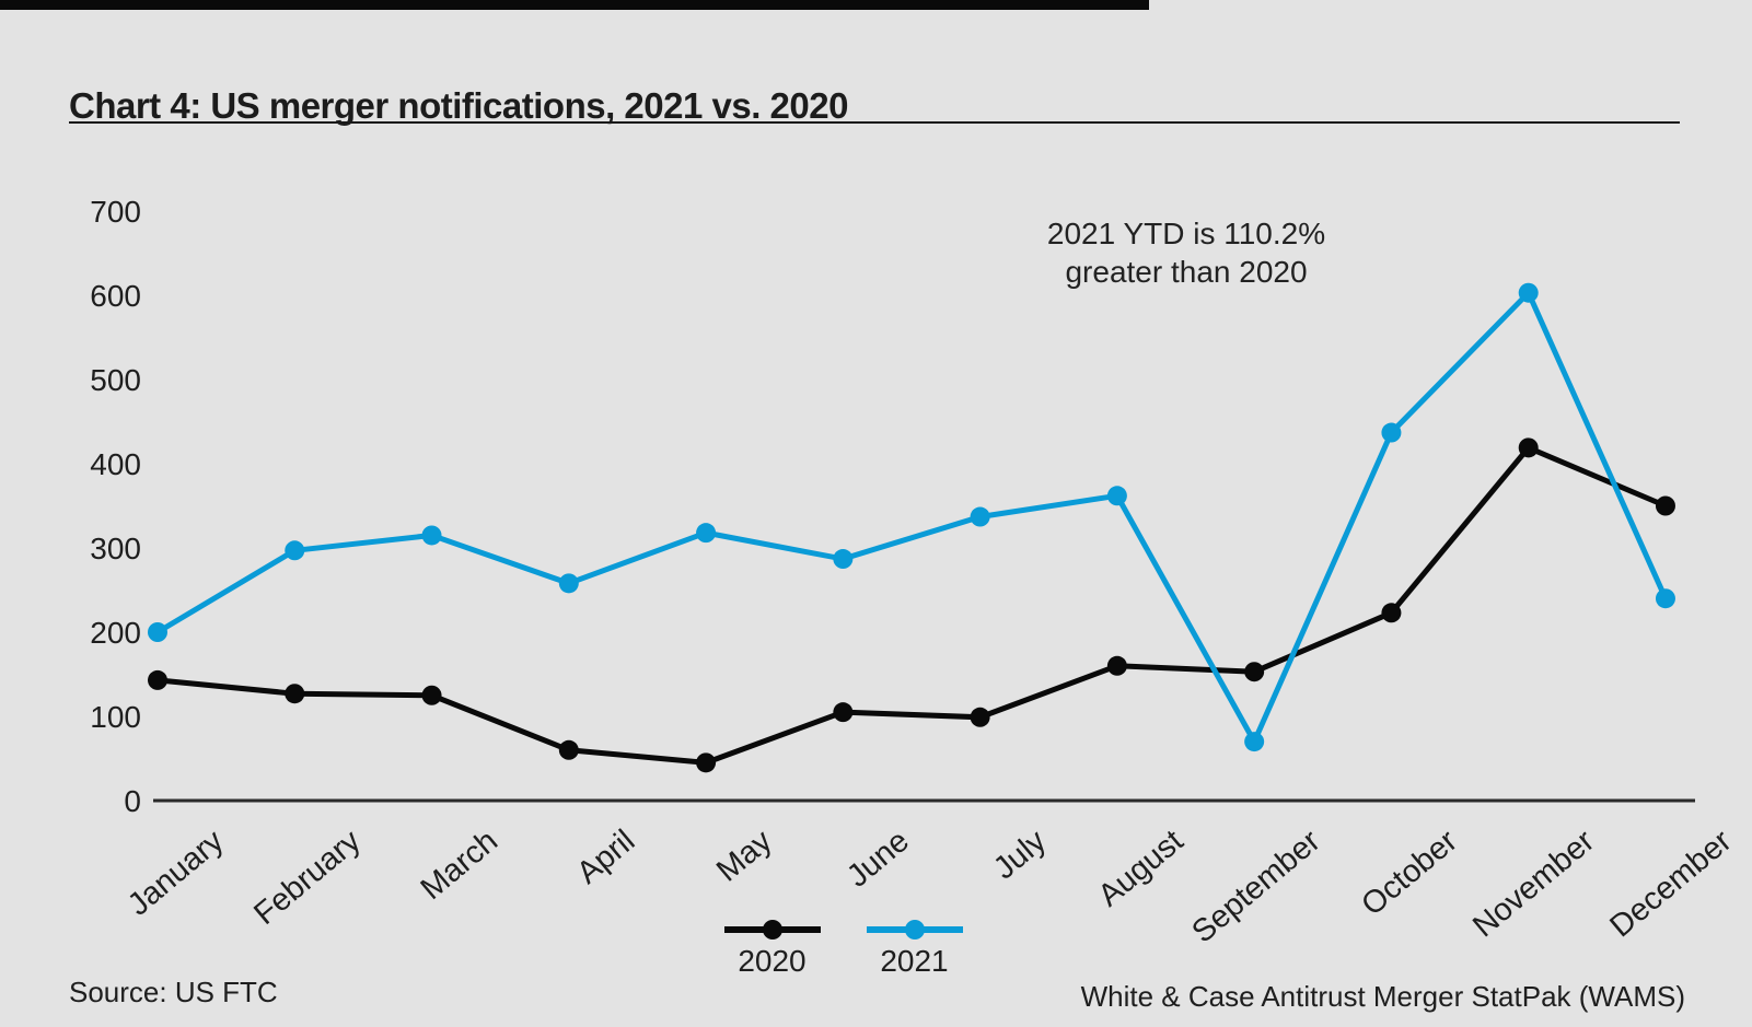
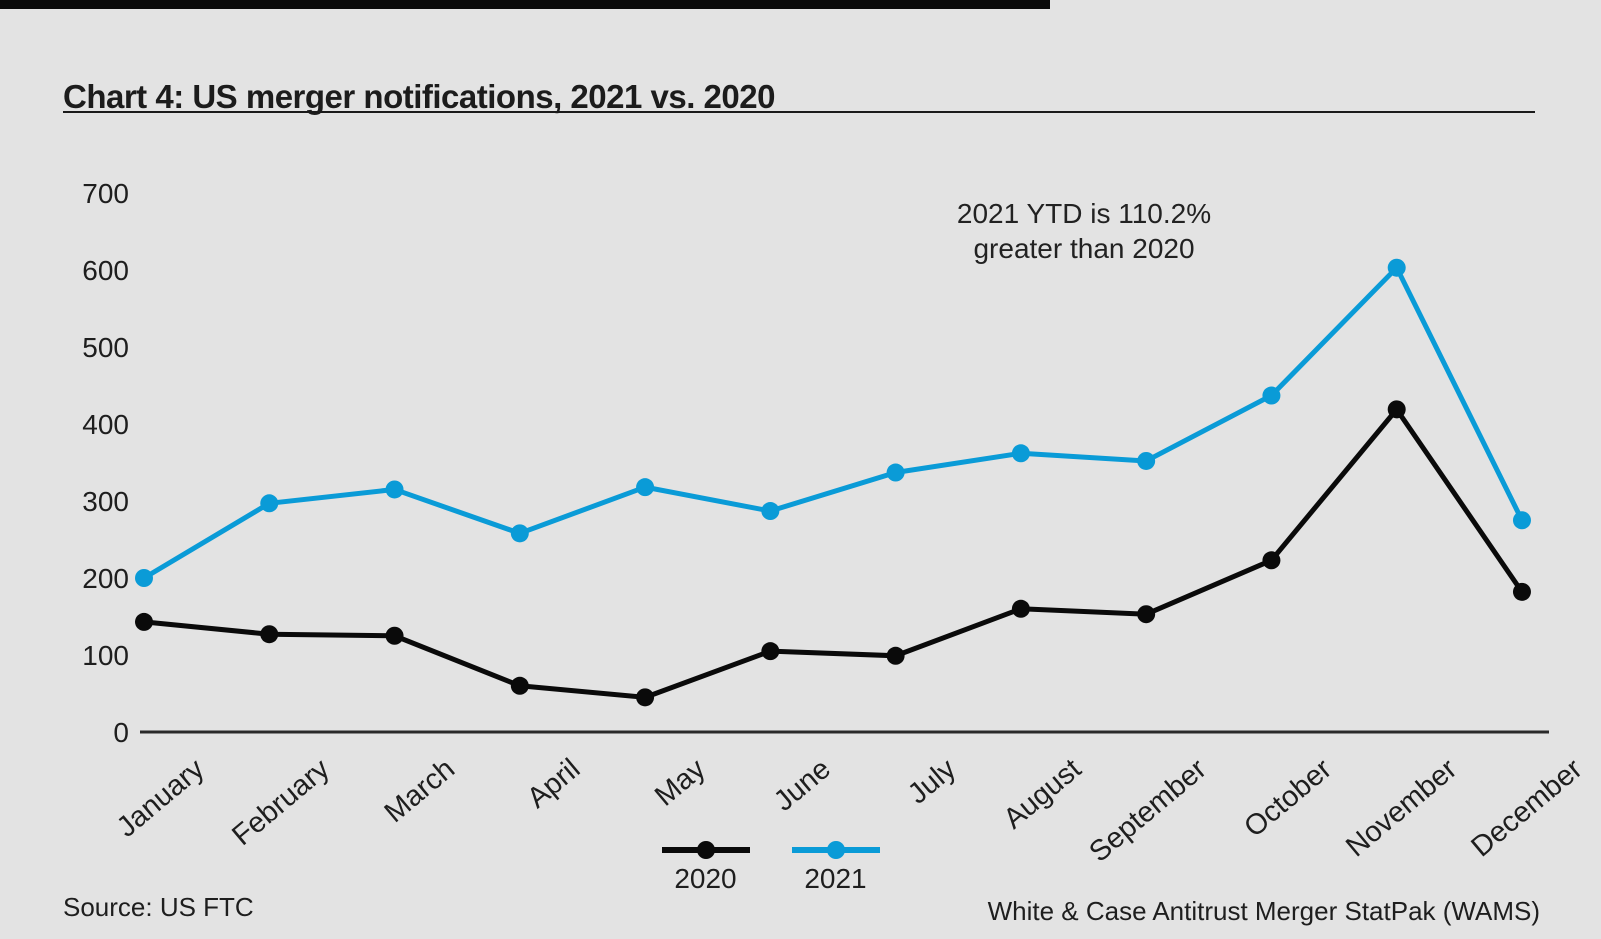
2021/September: 70 -> 350
2020/December: 350 -> 180
2021/December: 240 -> 280
